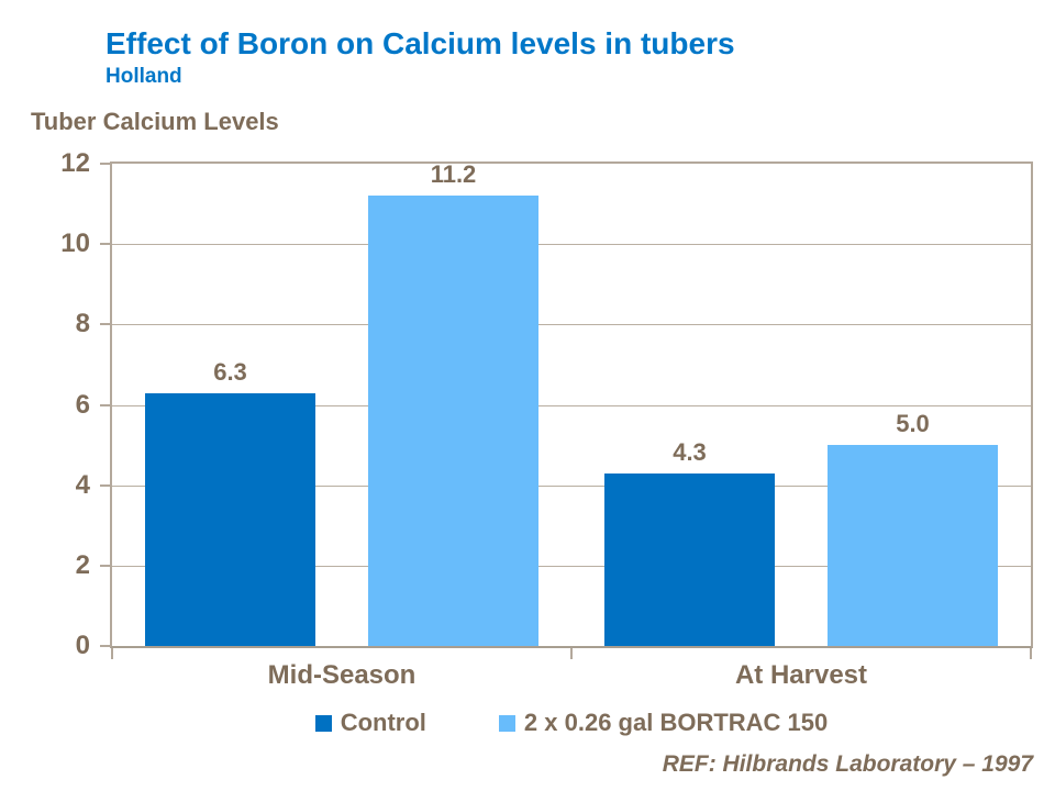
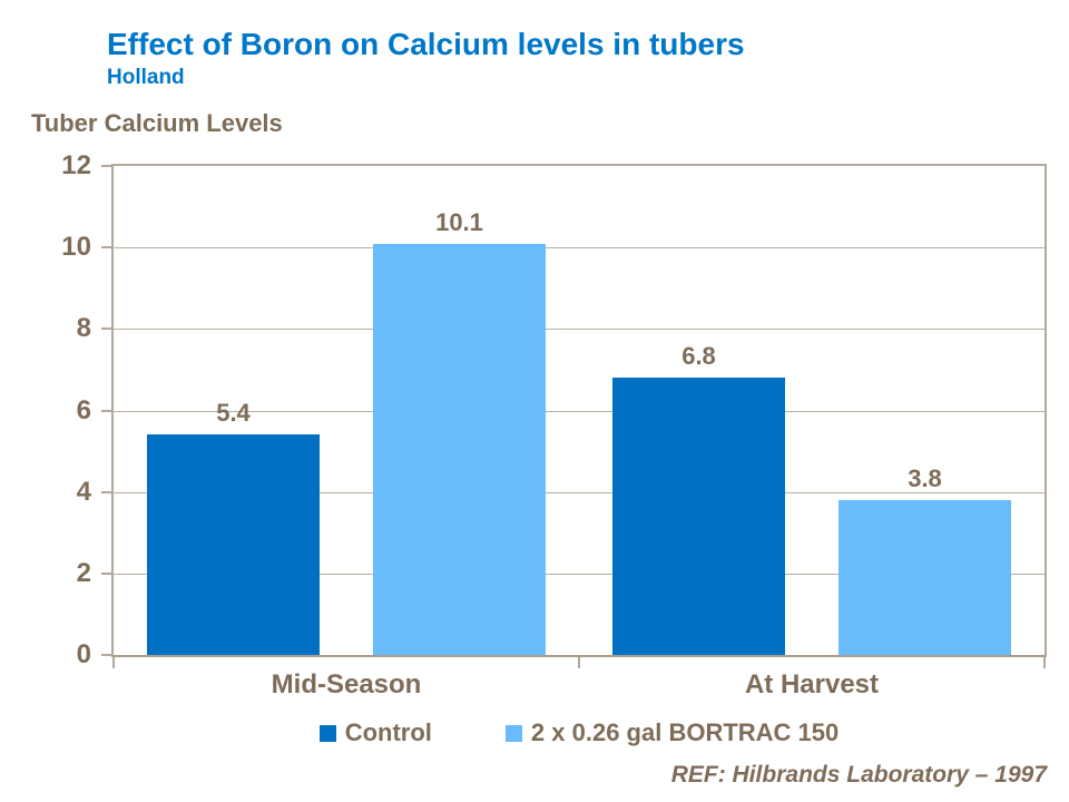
Control/Mid-Season: 6.3 -> 5.4
2 x 0.26 gal BORTRAC 150/Mid-Season: 11.2 -> 10.1
Control/At Harvest: 4.3 -> 6.8
2 x 0.26 gal BORTRAC 150/At Harvest: 5.0 -> 3.8
